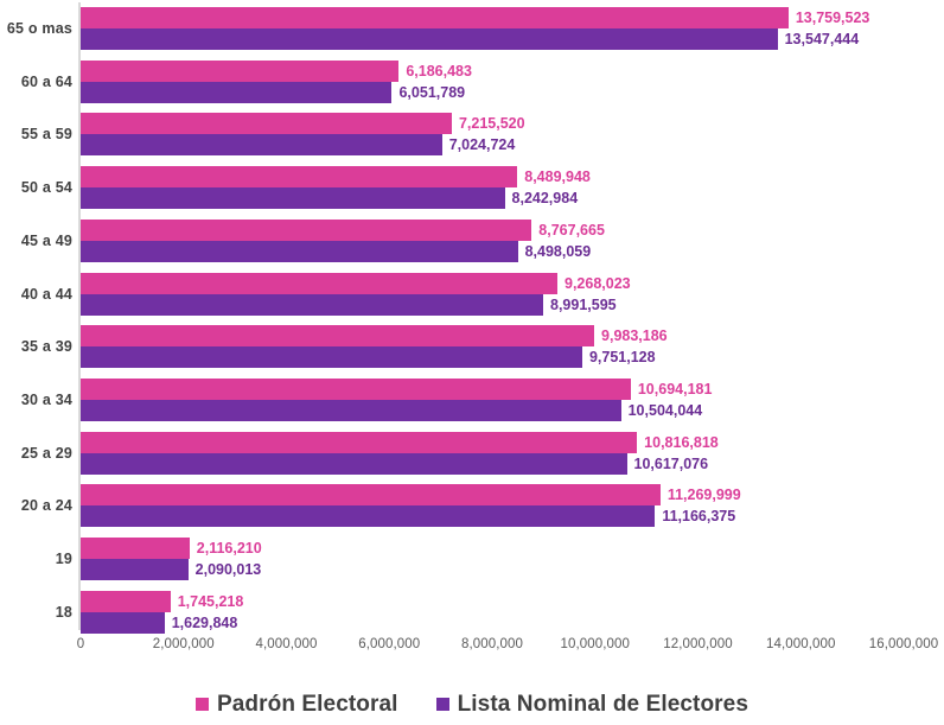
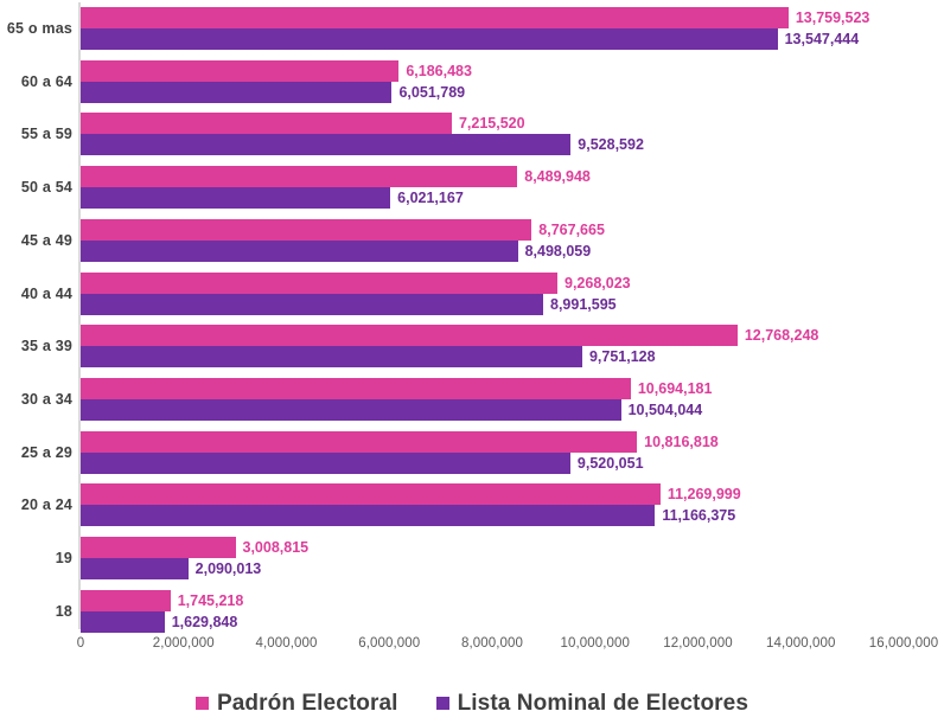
Padrón Electoral/19: 2,116,210 -> 3,008,815
Lista Nominal de Electores/25 a 29: 10,617,076 -> 9,520,051
Padrón Electoral/35 a 39: 9,983,186 -> 12,768,248
Lista Nominal de Electores/50 a 54: 8,242,984 -> 6,021,167
Lista Nominal de Electores/55 a 59: 7,024,724 -> 9,528,592
